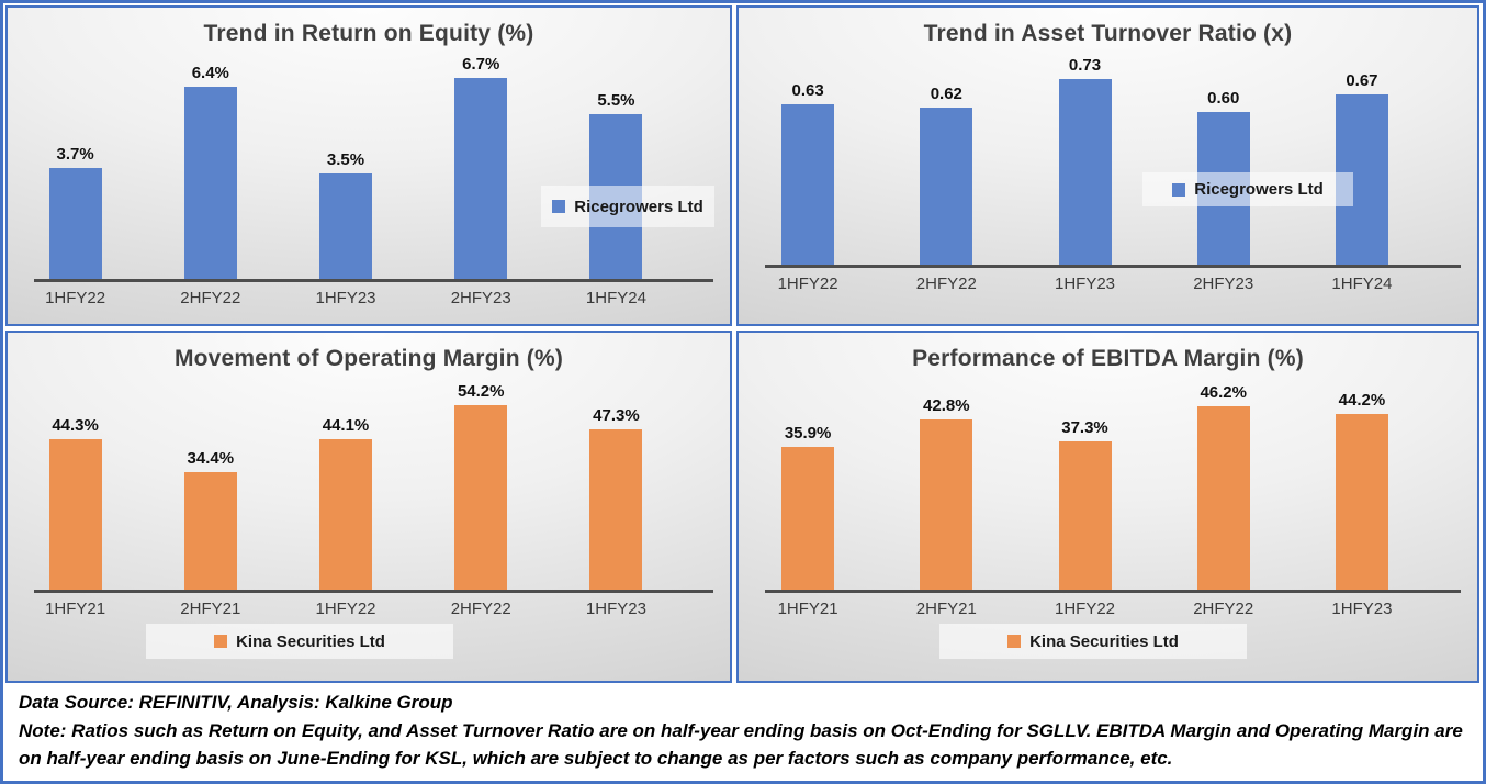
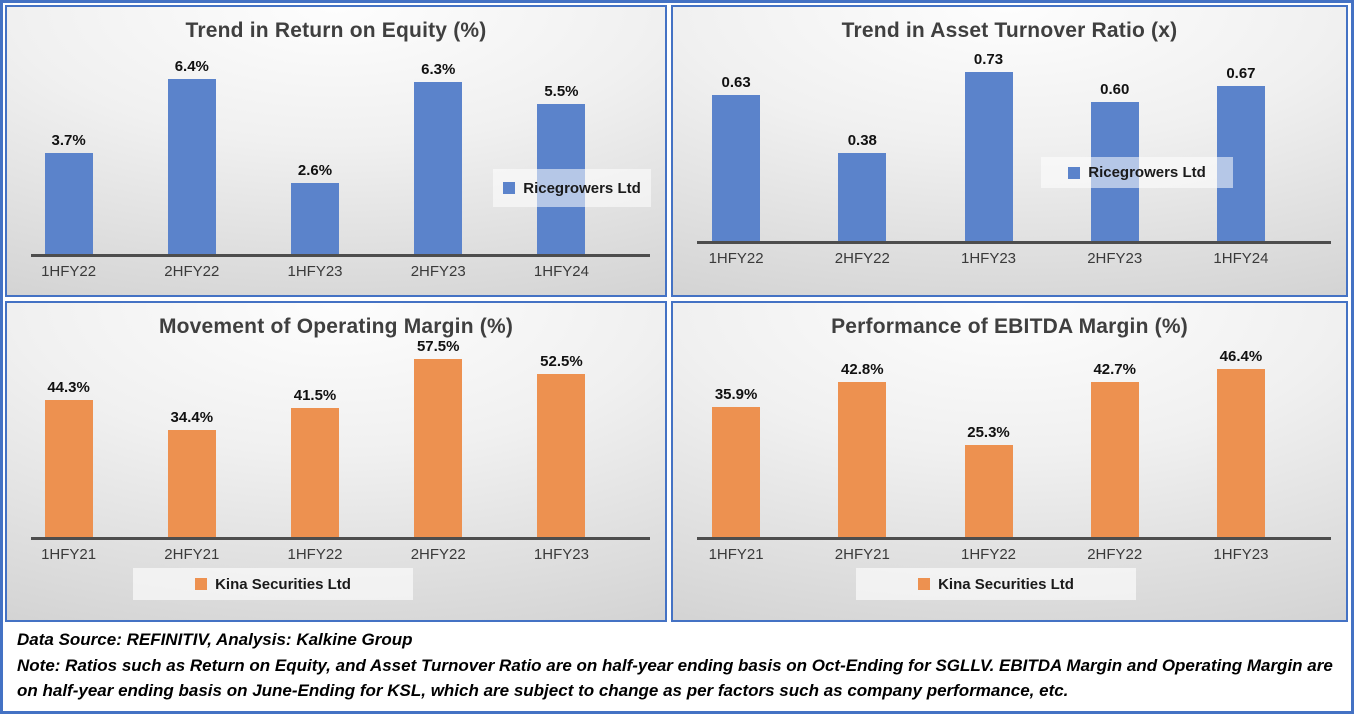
Trend in Return on Equity (%)/1HFY23: 3.5% -> 2.6%
Trend in Return on Equity (%)/2HFY23: 6.7% -> 6.3%
Trend in Asset Turnover Ratio (x)/2HFY22: 0.62 -> 0.38
Movement of Operating Margin (%)/1HFY22: 44.1% -> 41.5%
Movement of Operating Margin (%)/2HFY22: 54.2% -> 57.5%
Movement of Operating Margin (%)/1HFY23: 47.3% -> 52.5%
Performance of EBITDA Margin (%)/1HFY22: 37.3% -> 25.3%
Performance of EBITDA Margin (%)/2HFY22: 46.2% -> 42.7%
Performance of EBITDA Margin (%)/1HFY23: 44.2% -> 46.4%
